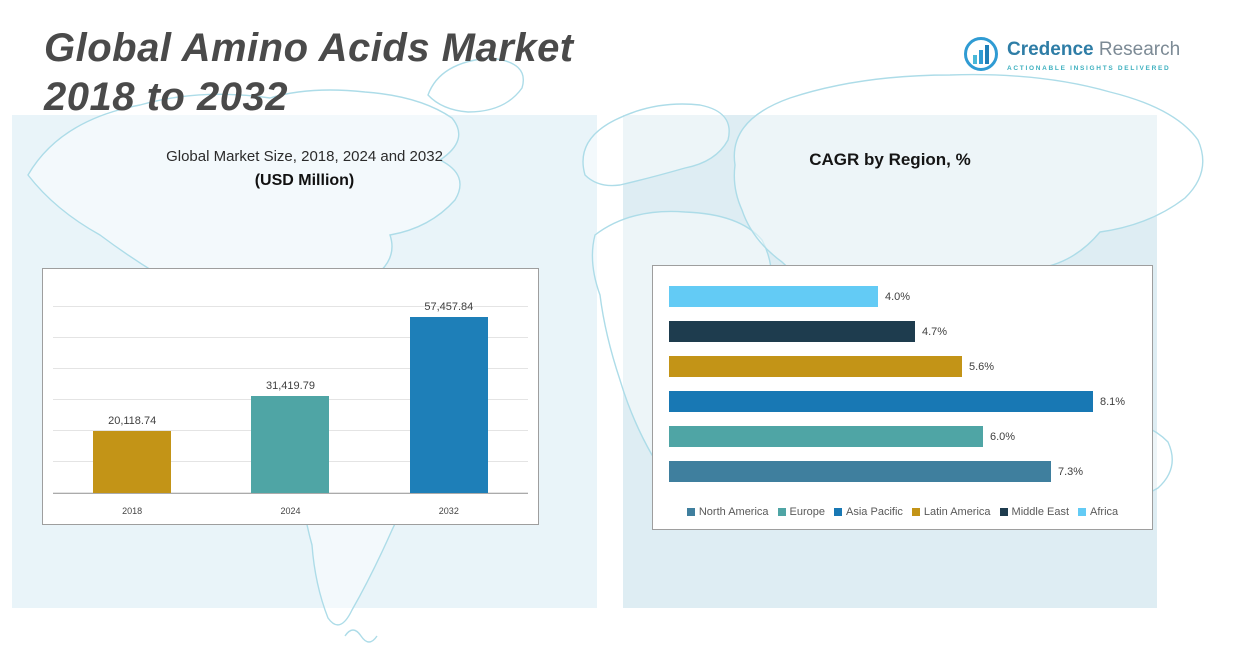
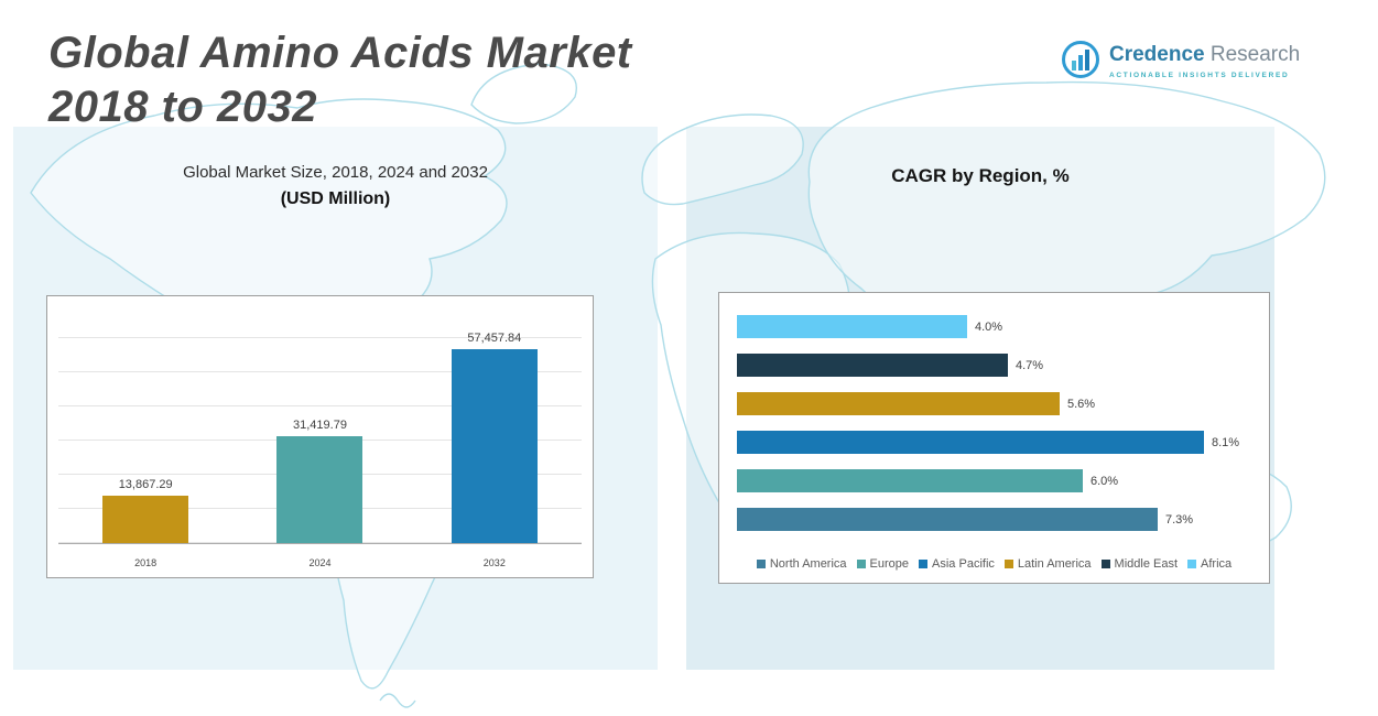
Global Market Size, 2018, 2024 and 2032/2018: 20,118.74 -> 13,867.29
